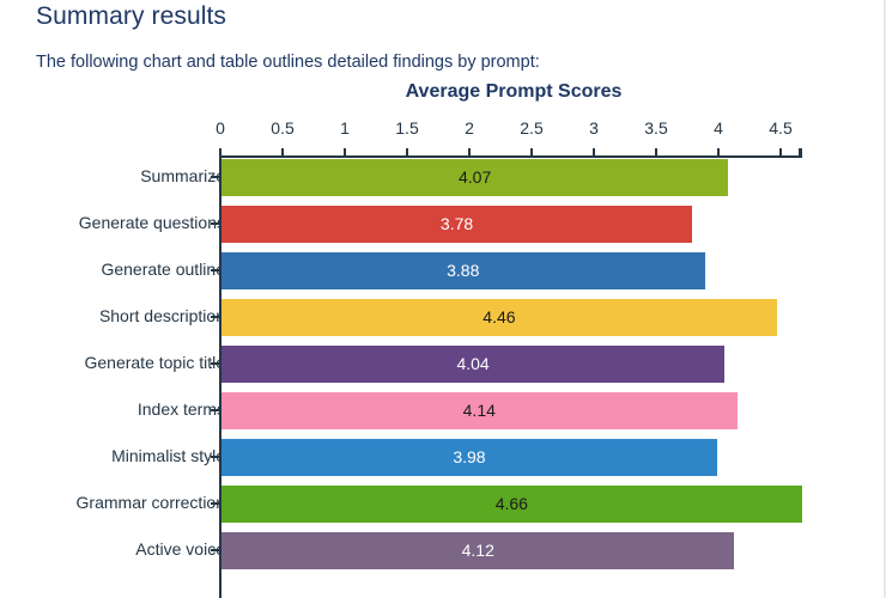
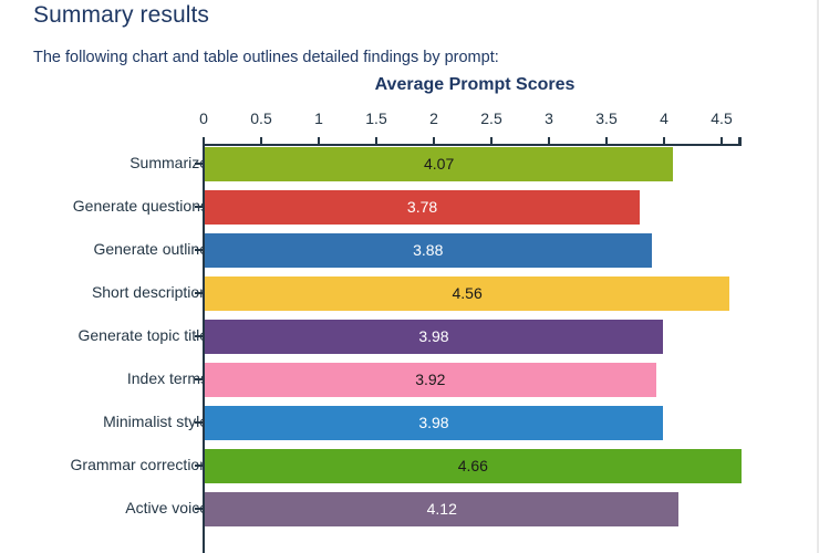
Short description: 4.46 -> 4.56
Generate topic title: 4.04 -> 3.98
Index terms: 4.14 -> 3.92
